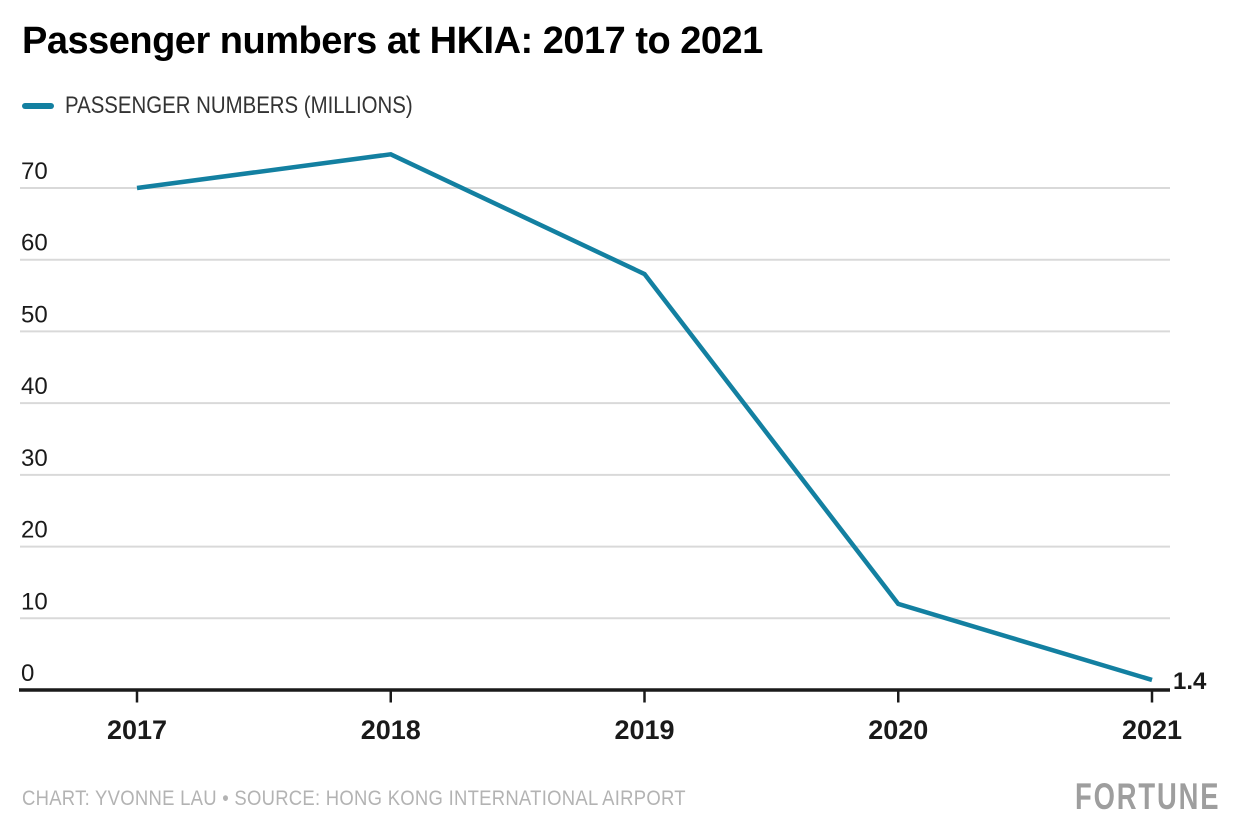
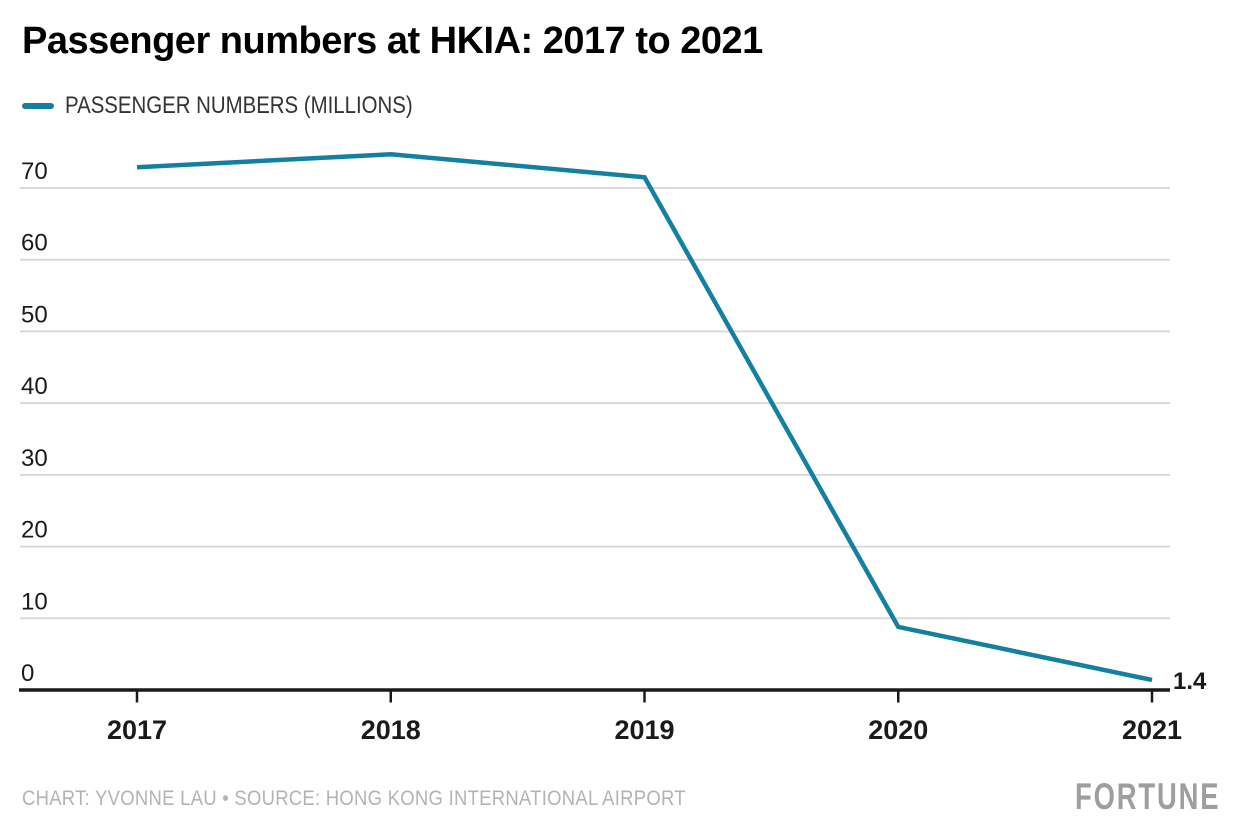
2017: 70 -> 73
2019: 58 -> 72
2020: 12 -> 9
